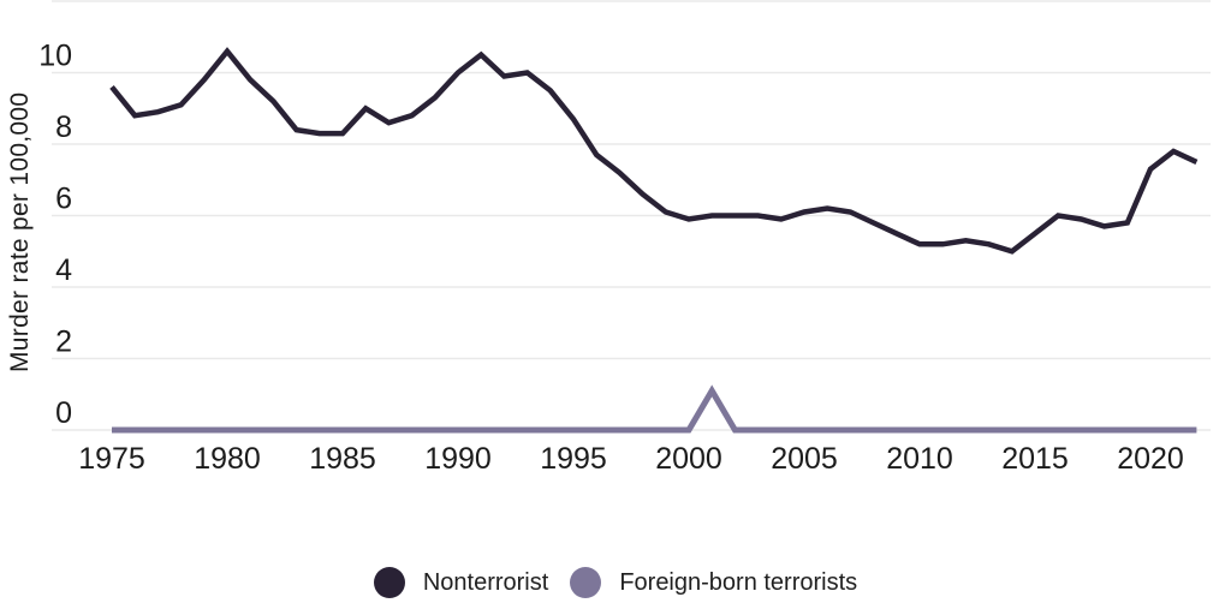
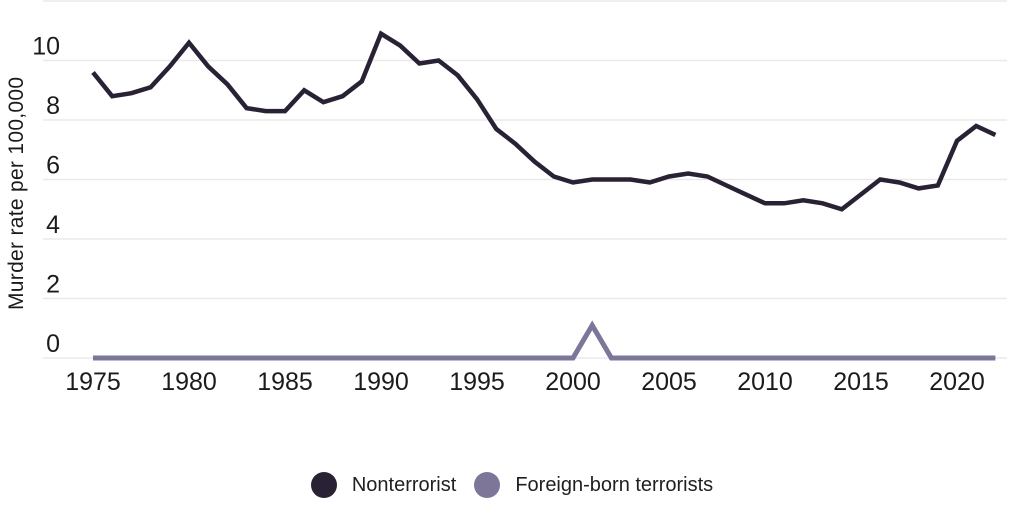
Nonterrorist/1990: 10.0 -> 10.9
